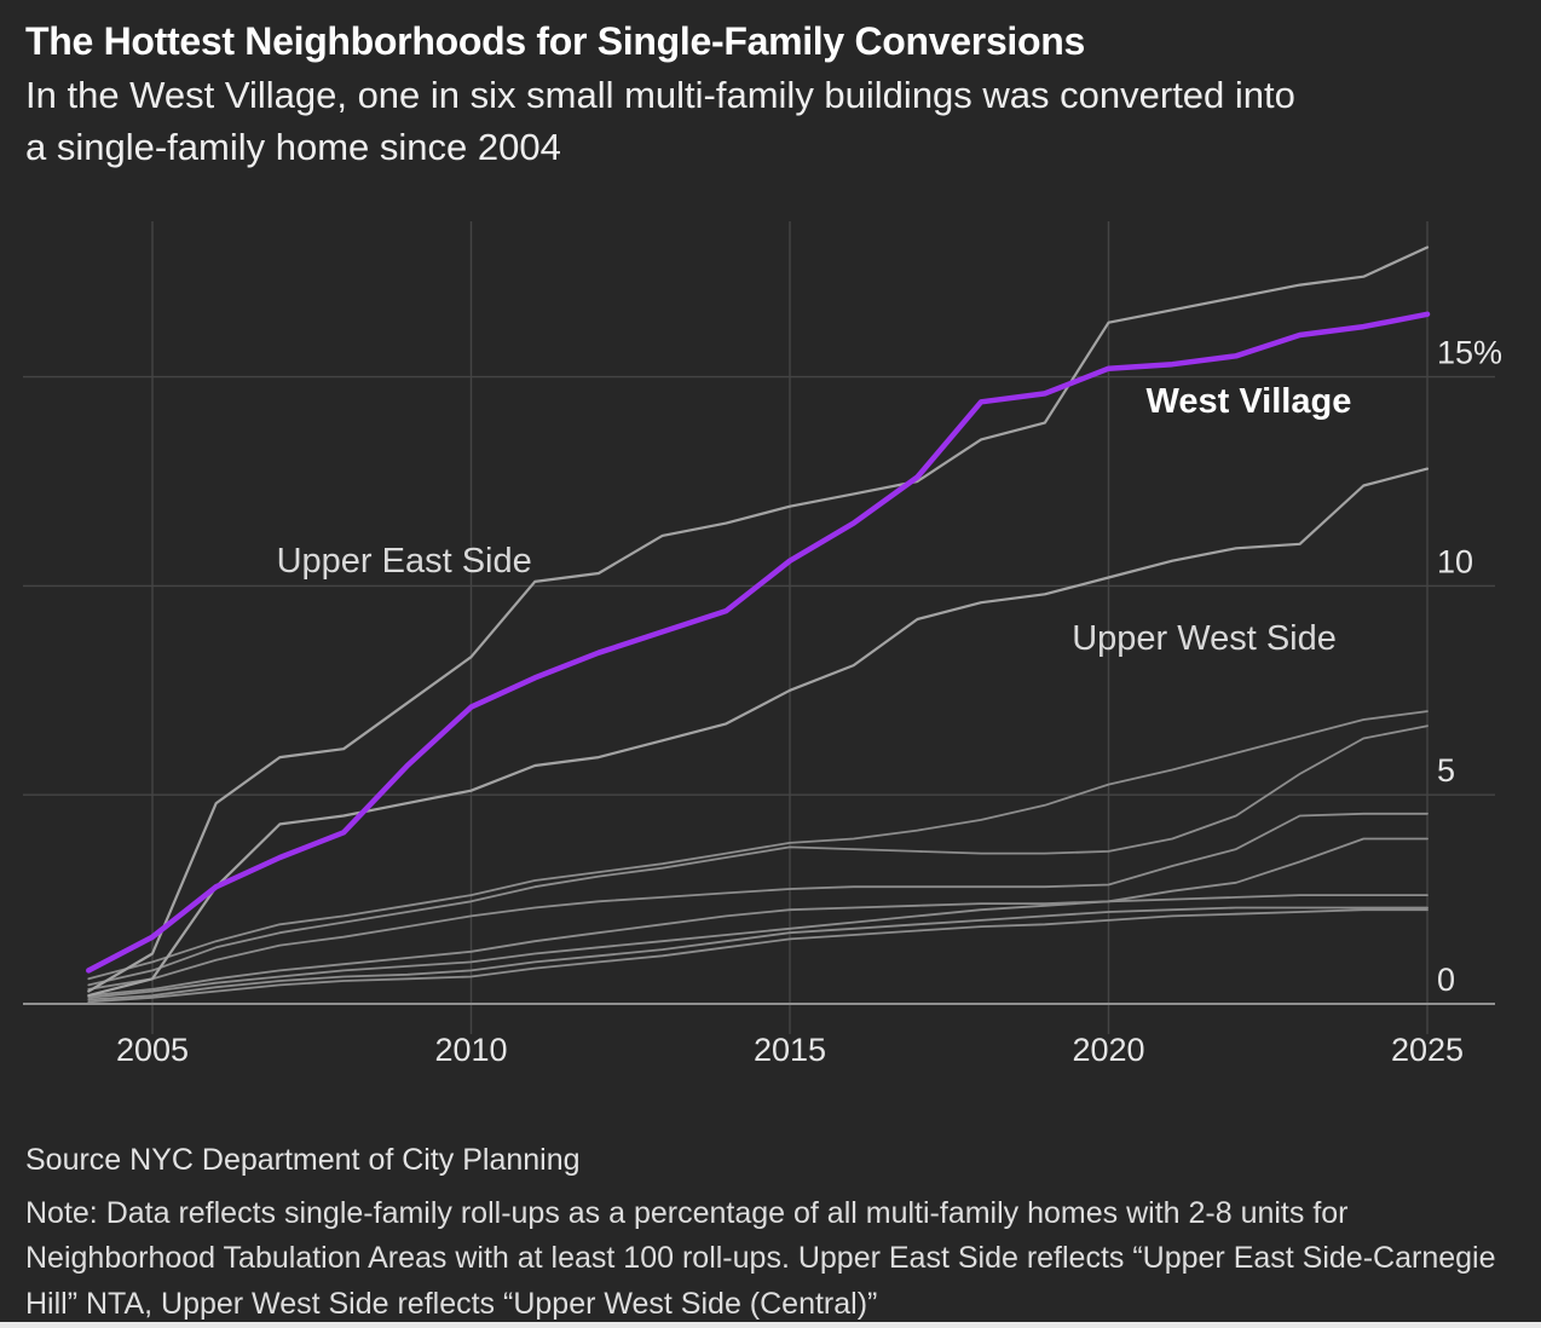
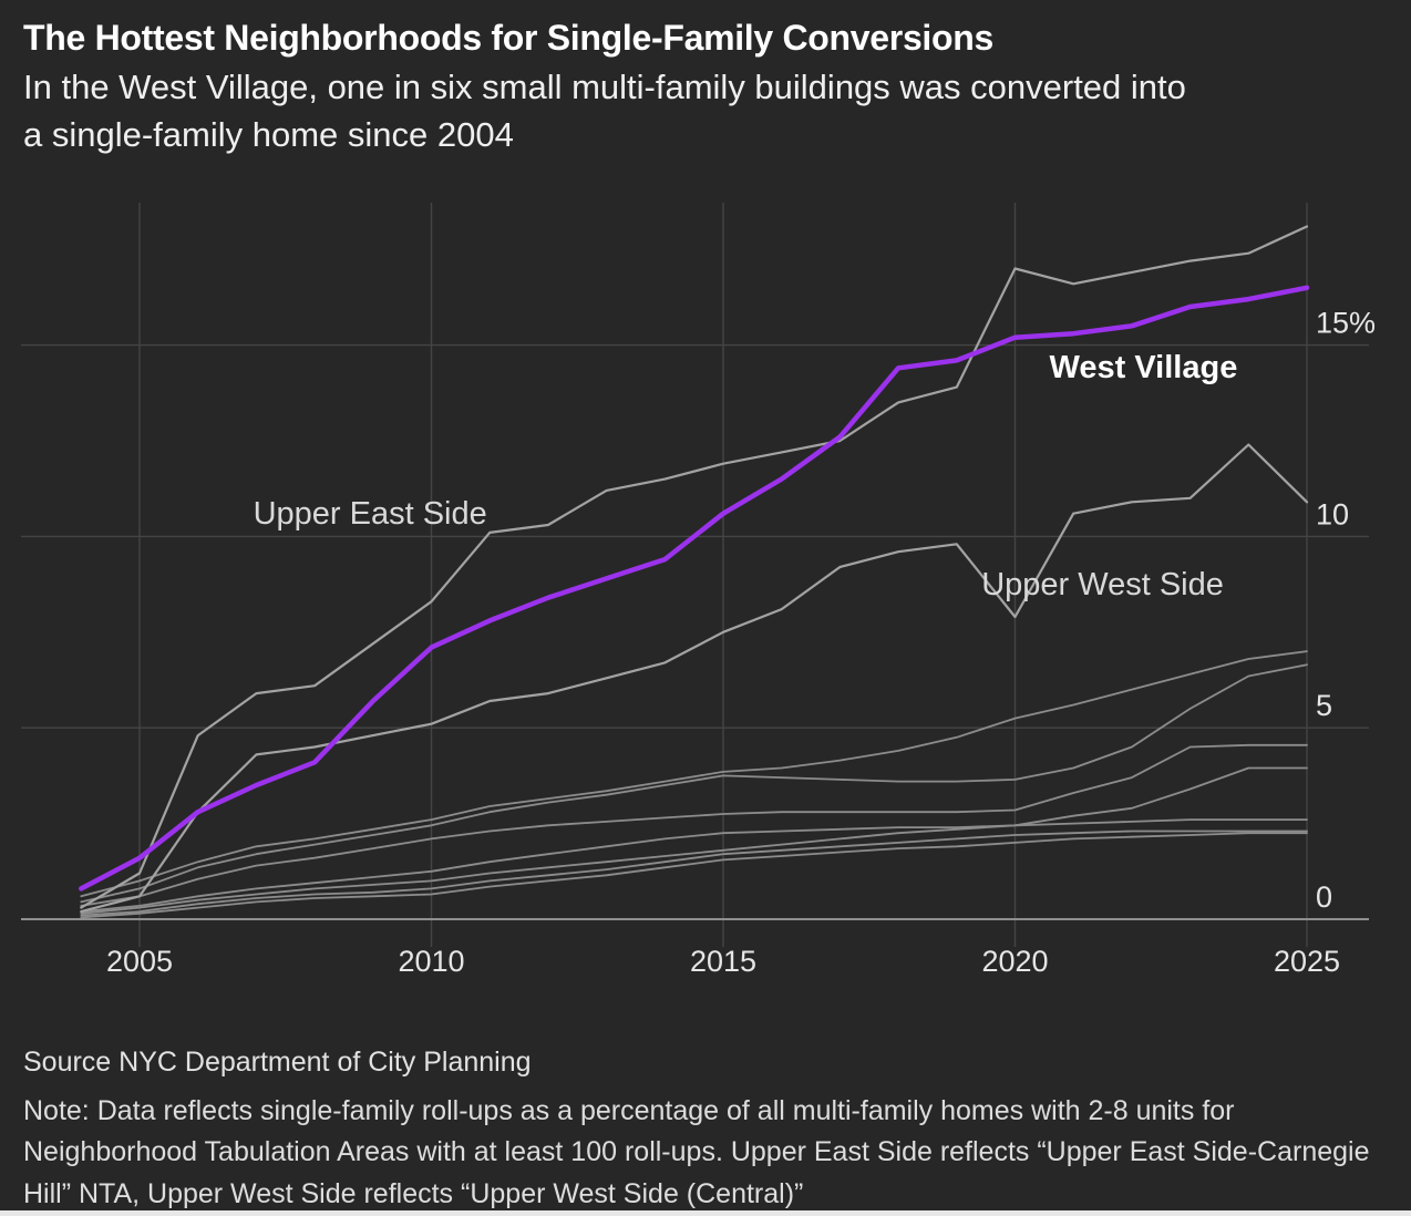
Upper West Side/2020: 10.2% -> 7.9%
Upper East Side/2020: 16.3% -> 17.0%
Upper West Side/2025: 12.8% -> 10.9%
